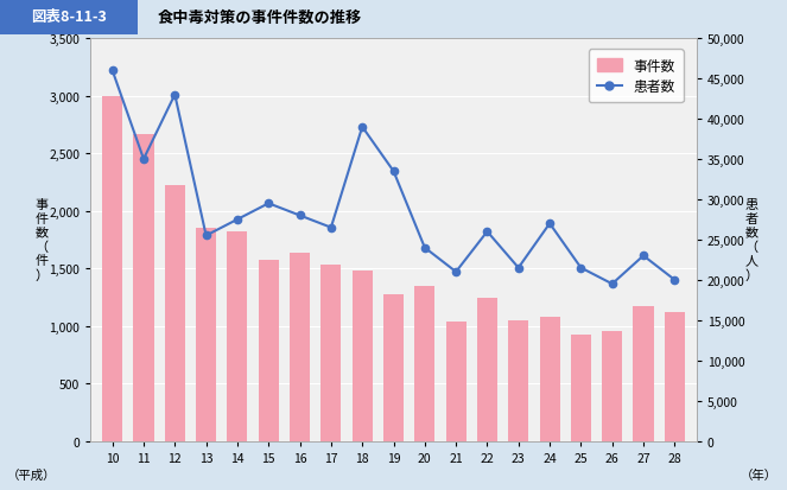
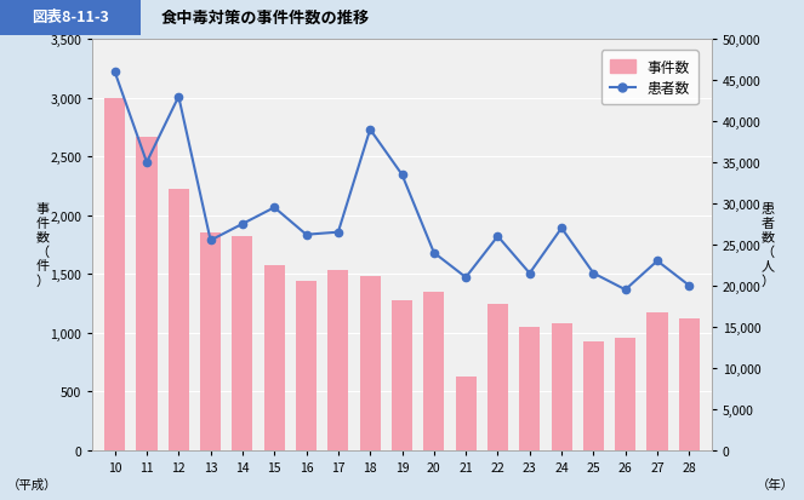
事件数/16: 1,640 -> 1,440
患者数/16: 28,000 -> 26,200
事件数/21: 1,040 -> 620
